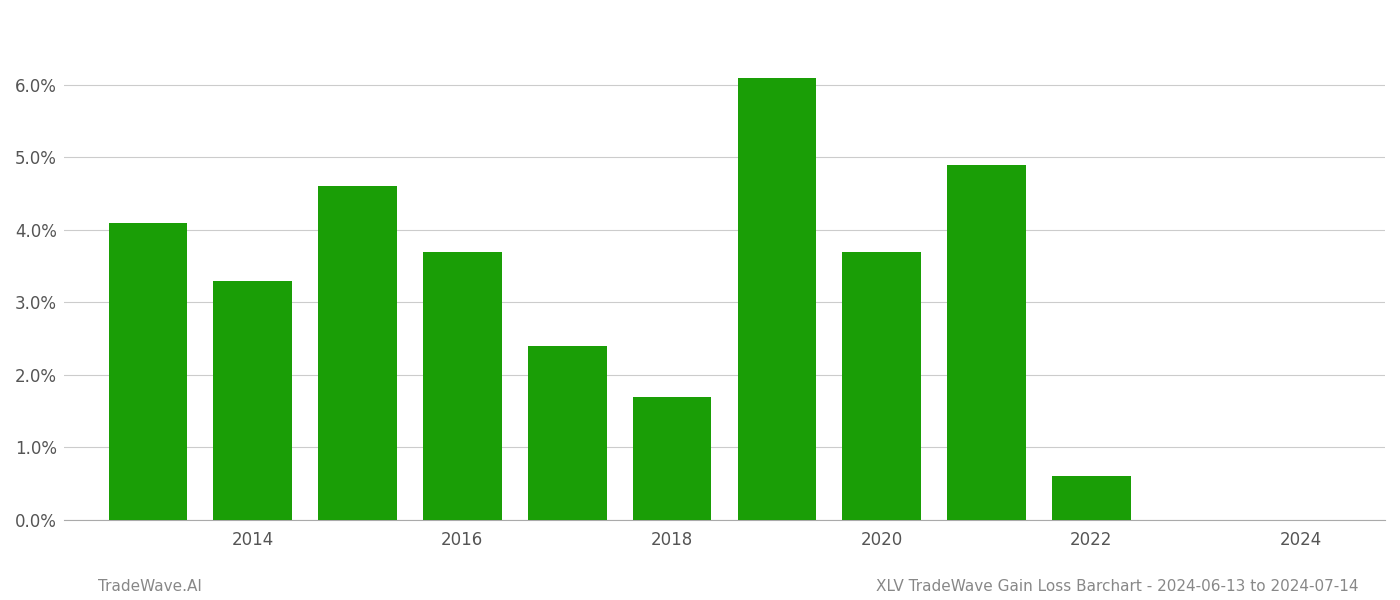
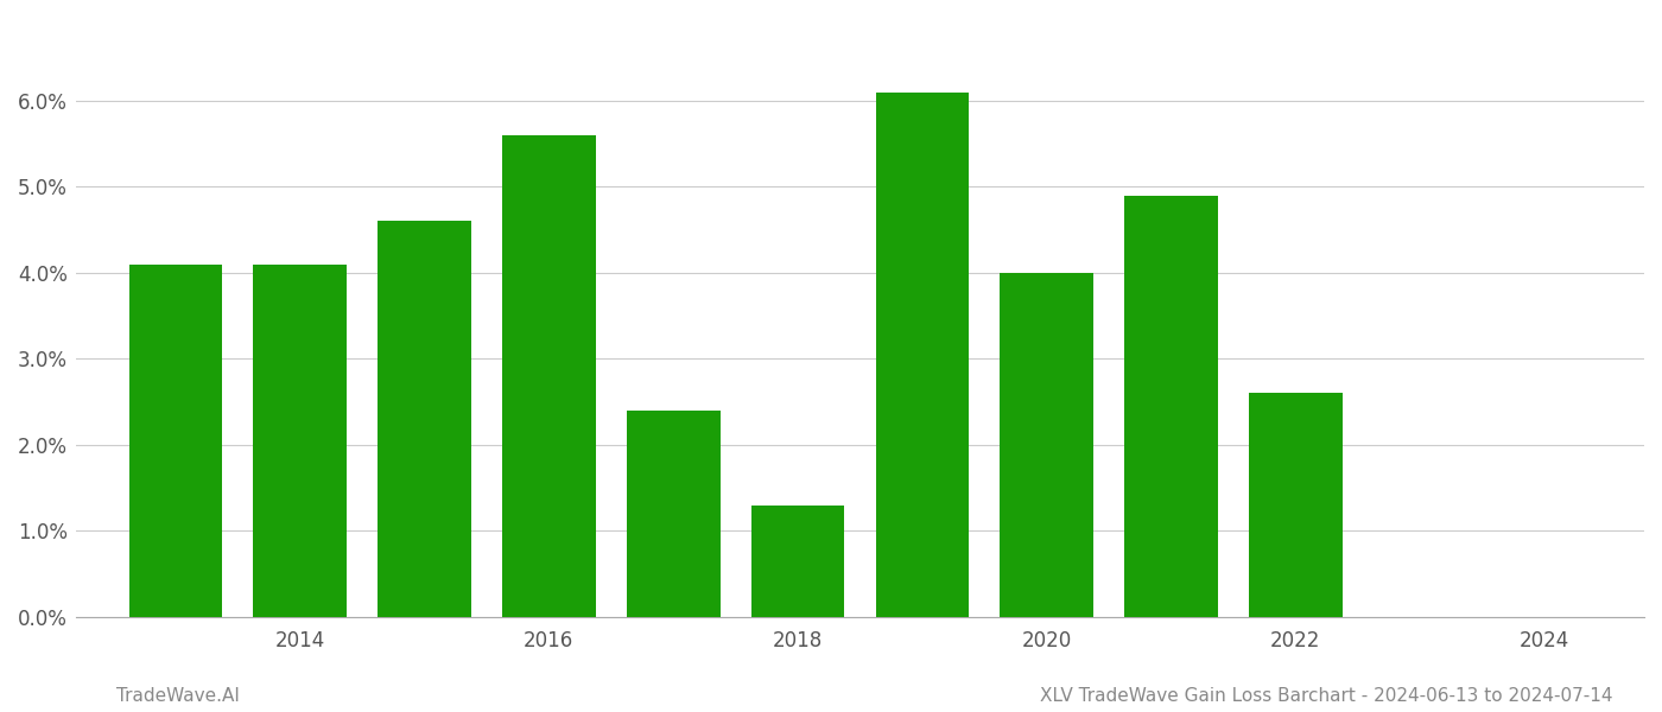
2014: 3.3% -> 4.1%
2016: 3.7% -> 5.6%
2018: 1.7% -> 1.3%
2020: 3.7% -> 4.0%
2022: 0.6% -> 2.6%
